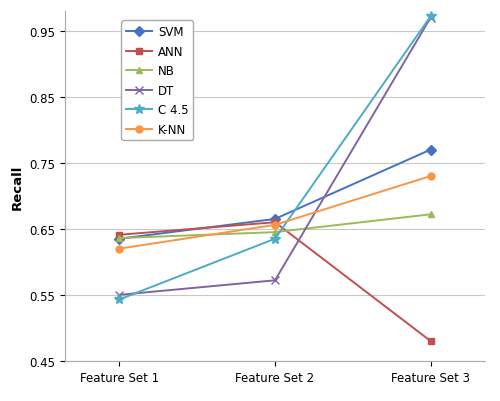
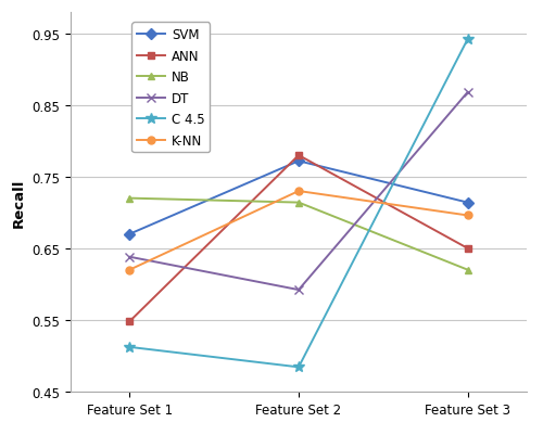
SVM/Feature Set 1: 0.635 -> 0.670
ANN/Feature Set 1: 0.641 -> 0.548
NB/Feature Set 1: 0.636 -> 0.720
DT/Feature Set 1: 0.550 -> 0.638
C 4.5/Feature Set 1: 0.543 -> 0.512
SVM/Feature Set 2: 0.665 -> 0.772
ANN/Feature Set 2: 0.660 -> 0.780
NB/Feature Set 2: 0.645 -> 0.714
DT/Feature Set 2: 0.572 -> 0.592
C 4.5/Feature Set 2: 0.635 -> 0.484
K-NN/Feature Set 2: 0.656 -> 0.730
SVM/Feature Set 3: 0.770 -> 0.714
ANN/Feature Set 3: 0.480 -> 0.650
NB/Feature Set 3: 0.672 -> 0.620
DT/Feature Set 3: 0.970 -> 0.868
C 4.5/Feature Set 3: 0.972 -> 0.942
K-NN/Feature Set 3: 0.730 -> 0.696
